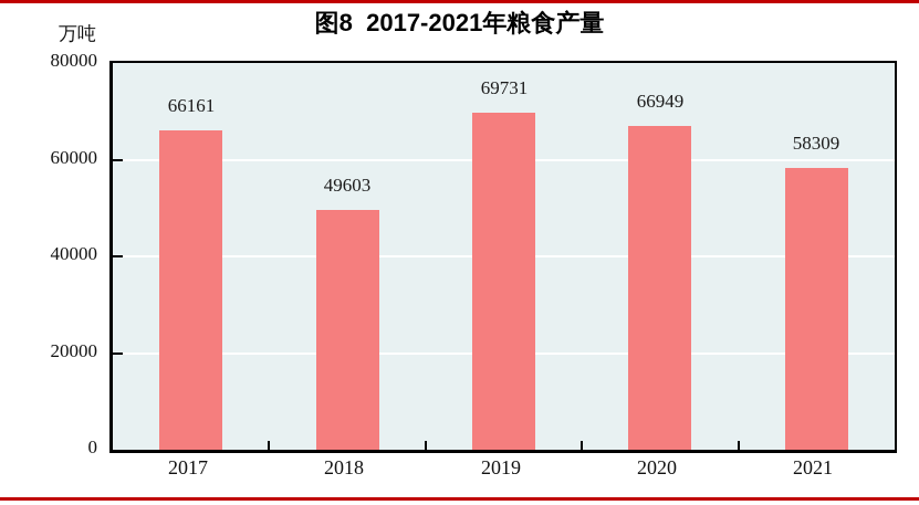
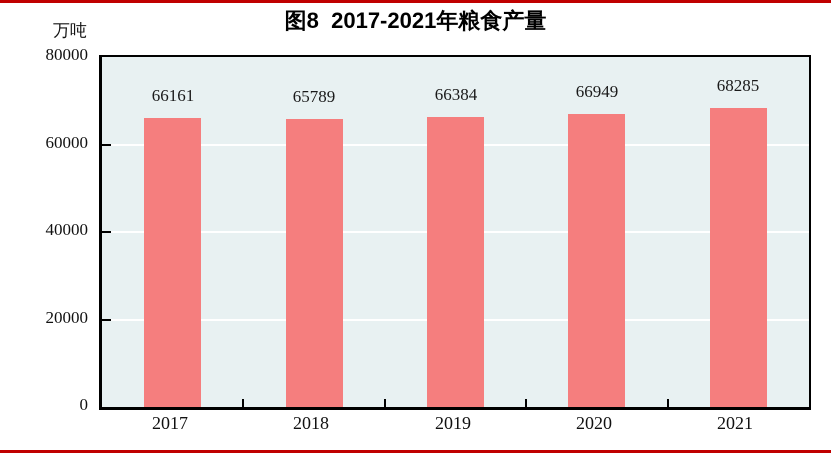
2018: 49603 -> 65789
2019: 69731 -> 66384
2021: 58309 -> 68285
